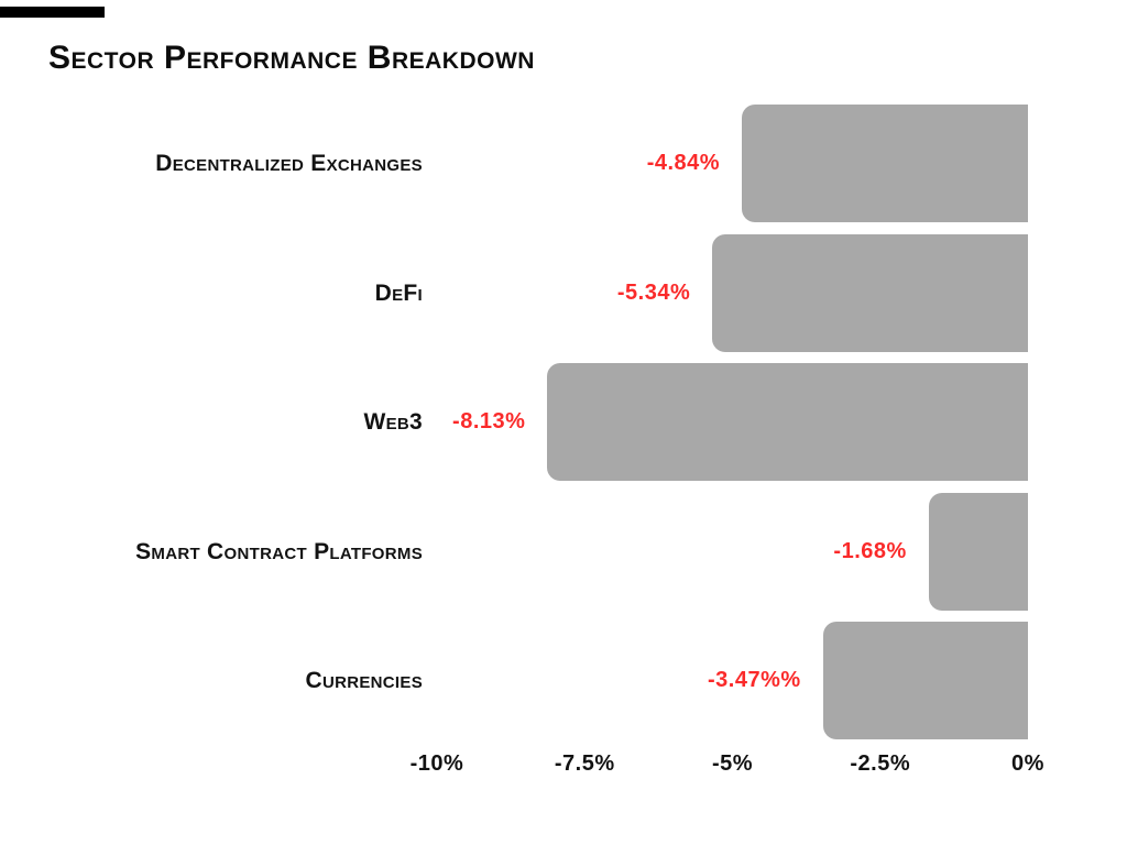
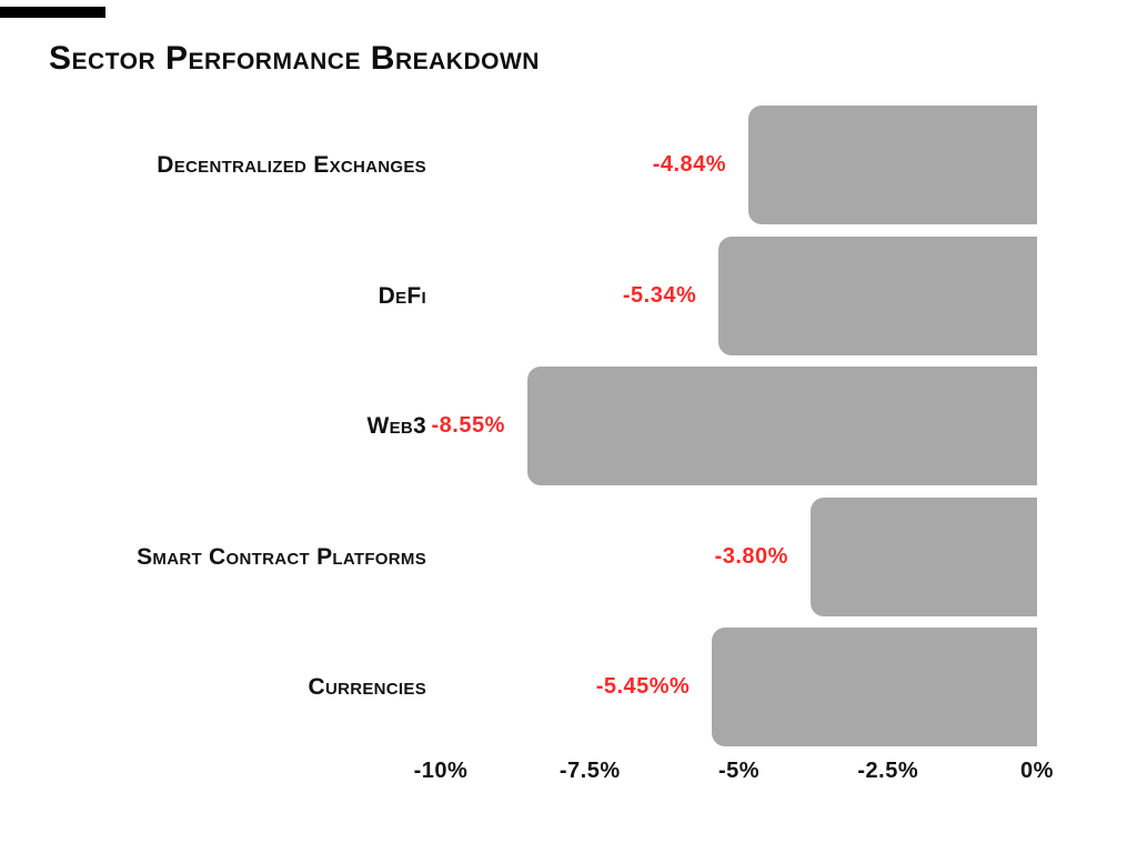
Web3: -8.13% -> -8.55%
Smart Contract Platforms: -1.68% -> -3.80%
Currencies: -3.47 -> -5.45
